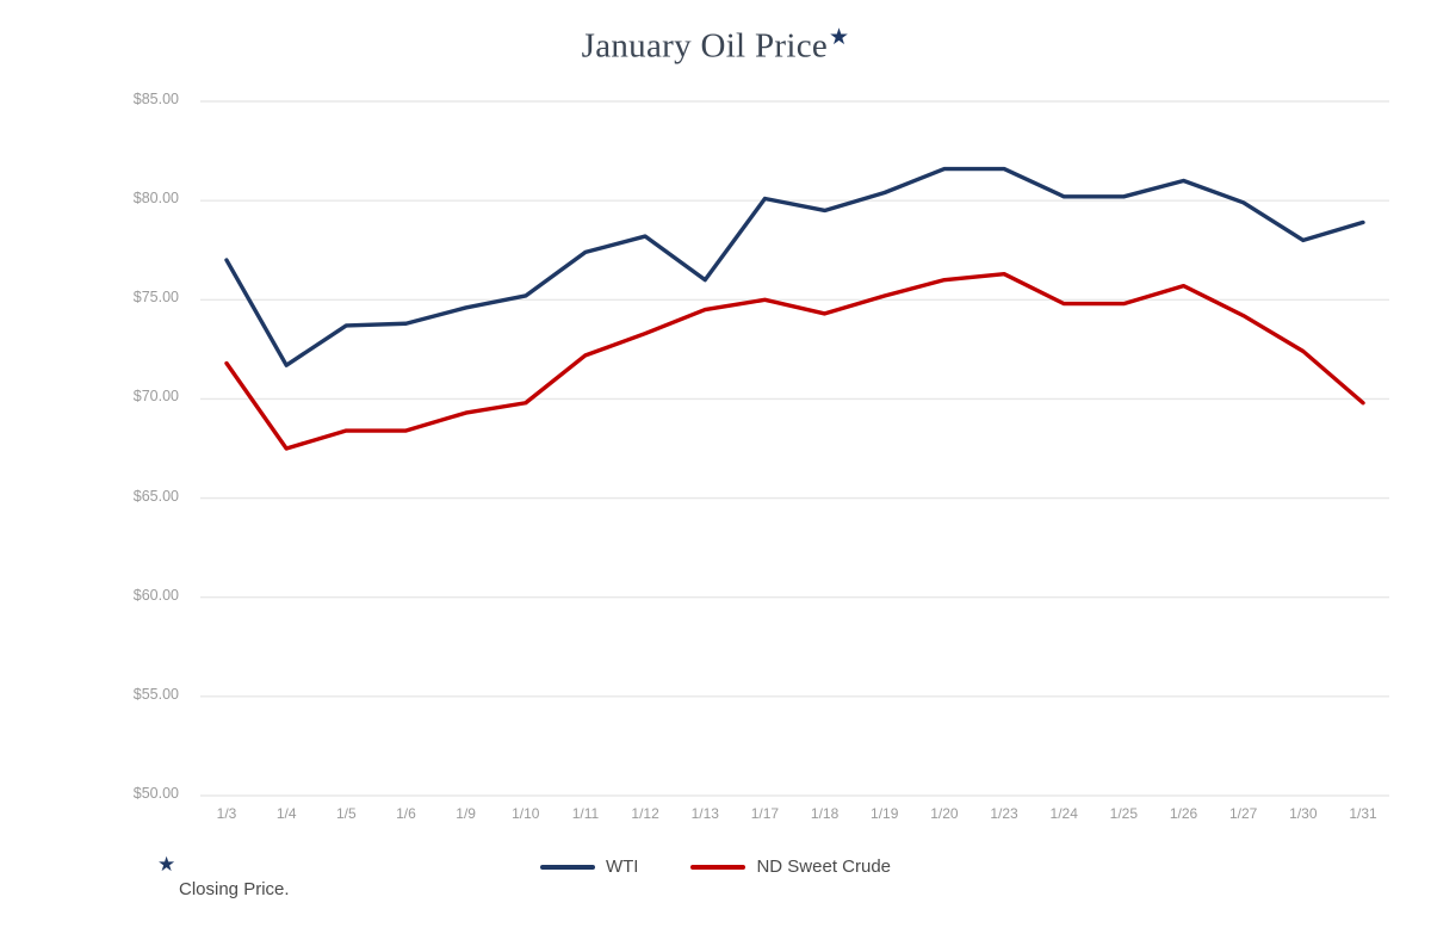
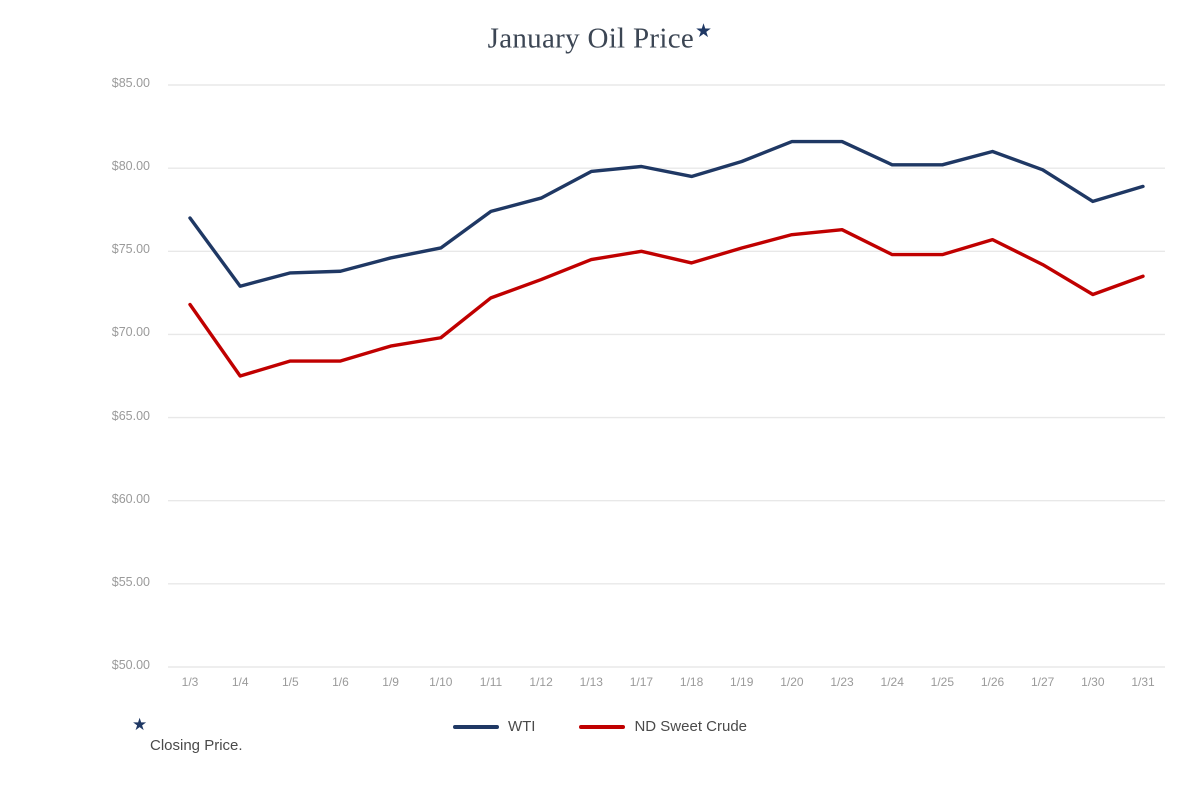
WTI/1/4: $71.7 -> $72.9
WTI/1/13: $76.0 -> $79.8
ND Sweet Crude/1/31: $69.8 -> $73.5
